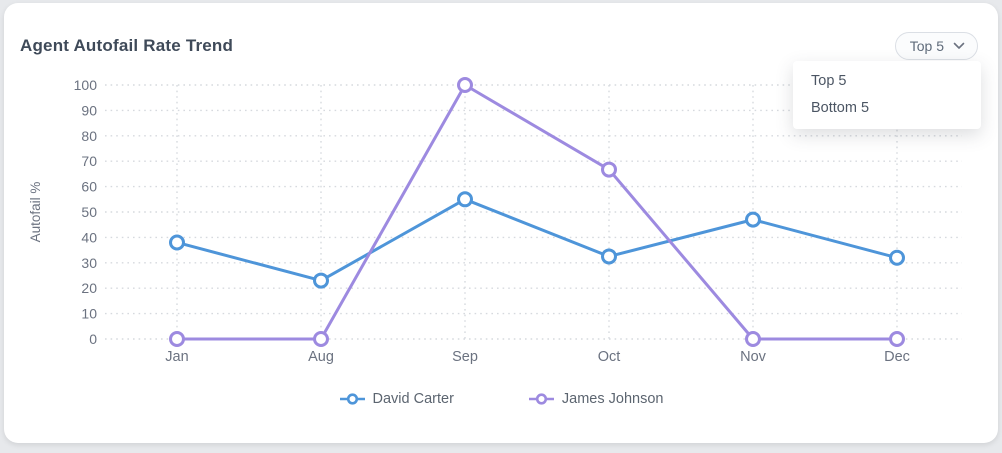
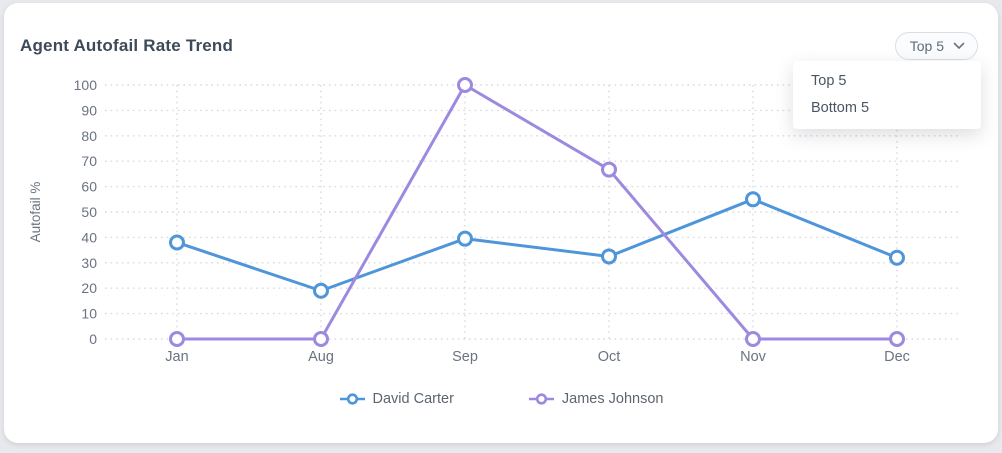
David Carter/Aug: 23 -> 19
David Carter/Sep: 55 -> 40
David Carter/Nov: 47 -> 55
